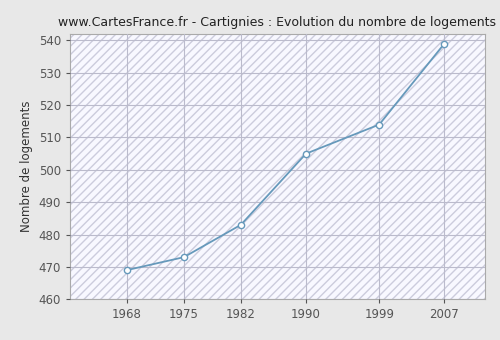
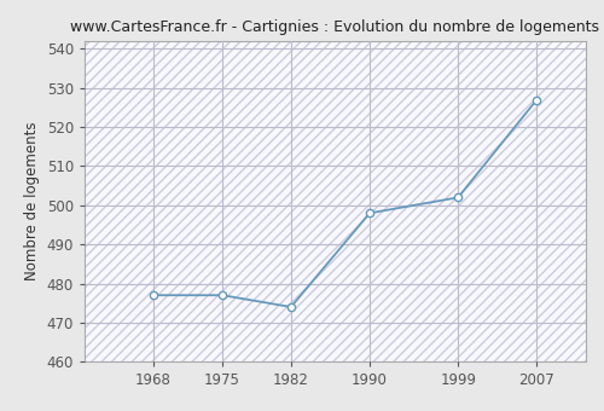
1968: 469 -> 477
1975: 473 -> 477
1982: 483 -> 474
1990: 505 -> 498
1999: 514 -> 502
2007: 539 -> 527
